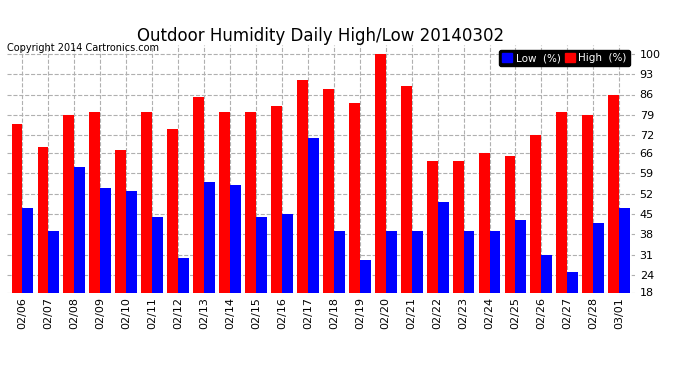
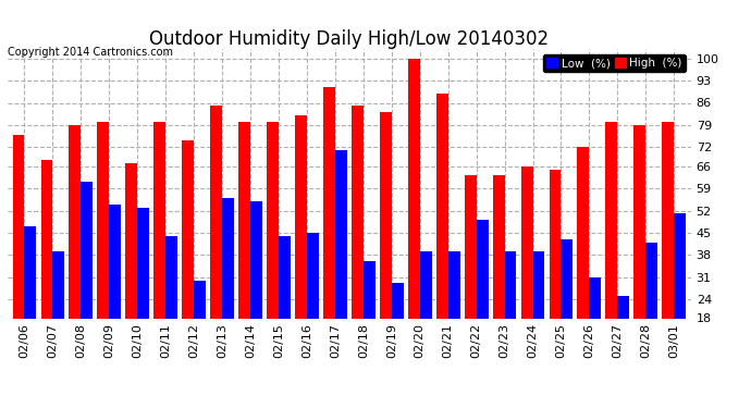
High (%)/02/18: 88 -> 85
Low (%)/02/18: 39 -> 36
High (%)/03/01: 86 -> 80
Low (%)/03/01: 47 -> 51
